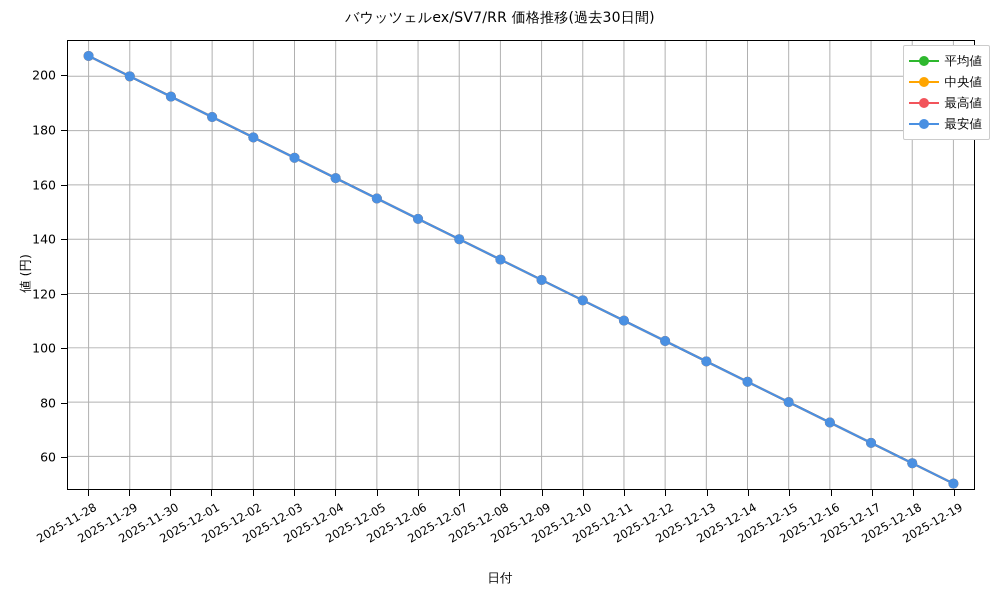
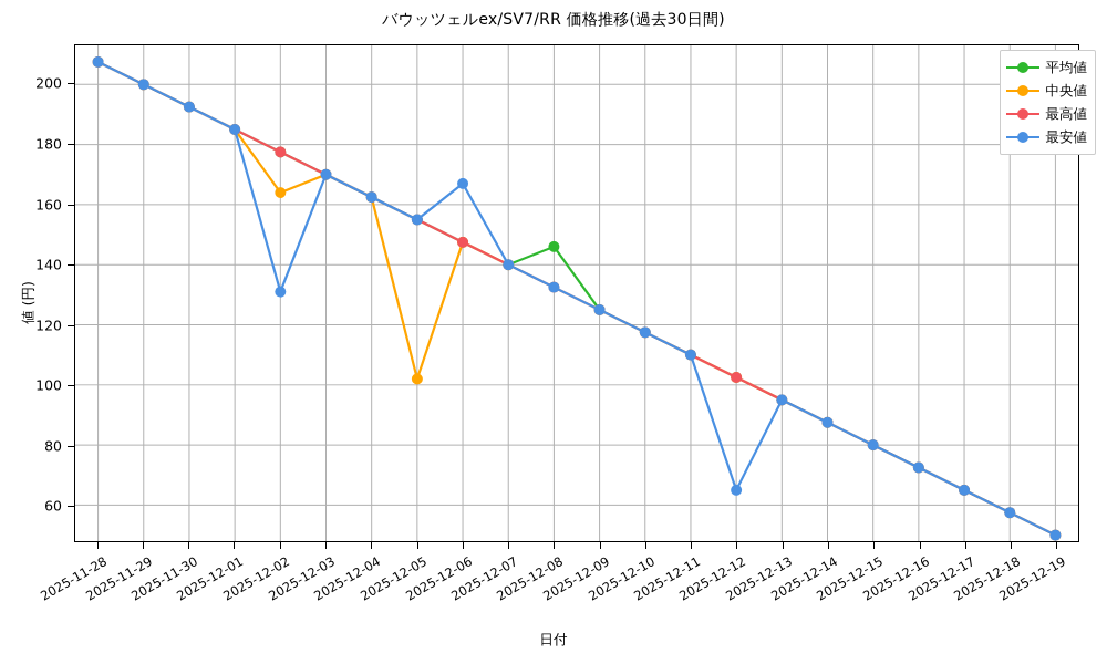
中央値/2025-12-02: 178 -> 164
最安値/2025-12-02: 178 -> 131
中央値/2025-12-05: 155 -> 102
最安値/2025-12-06: 148 -> 167
平均値/2025-12-08: 132 -> 146
最安値/2025-12-12: 102 -> 65
